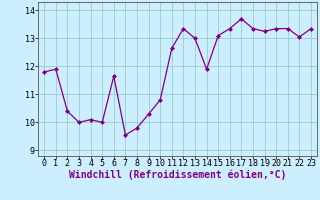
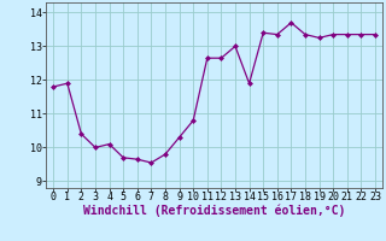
5: 10.00 -> 9.70
6: 11.65 -> 9.65
12: 13.35 -> 12.65
15: 13.10 -> 13.40
22: 13.05 -> 13.35
